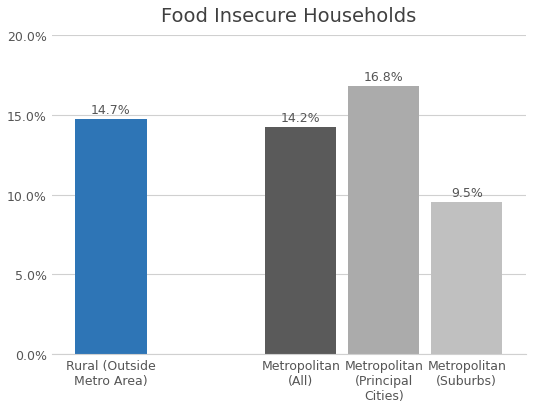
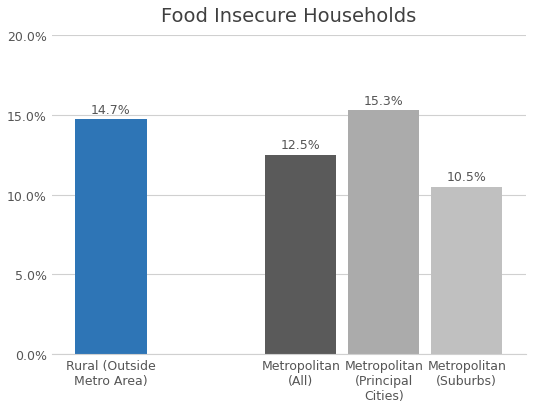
Metropolitan (All): 14.2% -> 12.5%
Metropolitan (Principal Cities): 16.8% -> 15.3%
Metropolitan (Suburbs): 9.5% -> 10.5%
